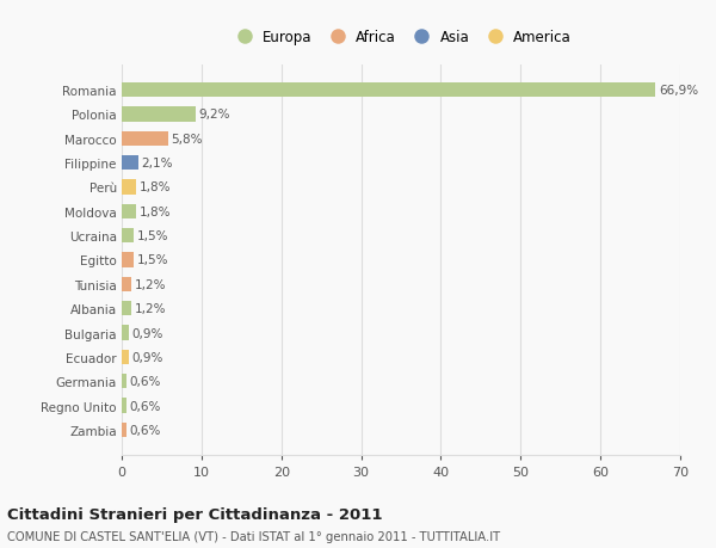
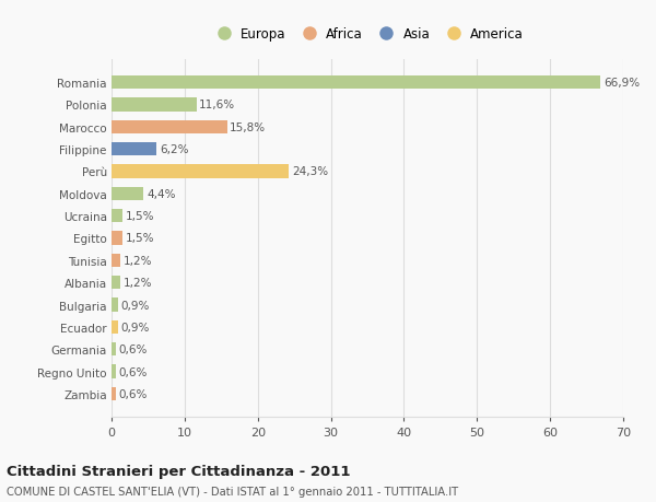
Polonia: 9,2% -> 11,6%
Marocco: 5,8% -> 15,8%
Filippine: 2,1% -> 6,2%
Perù: 1,8% -> 24,3%
Moldova: 1,8% -> 4,4%
